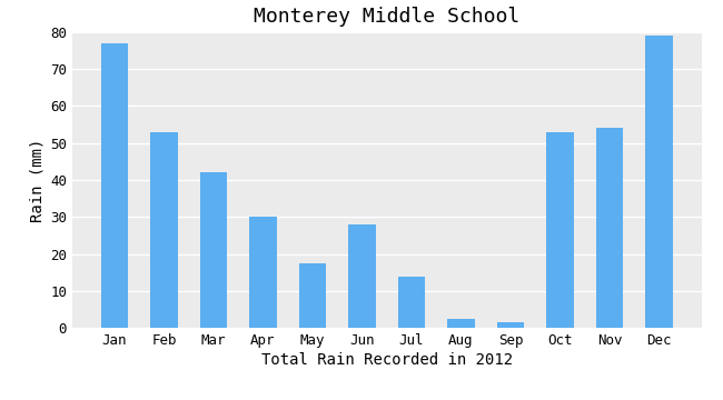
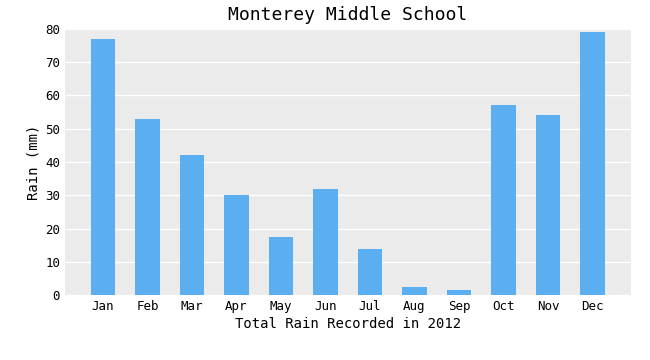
Jun: 28.0 -> 32.0
Oct: 53.0 -> 57.0
